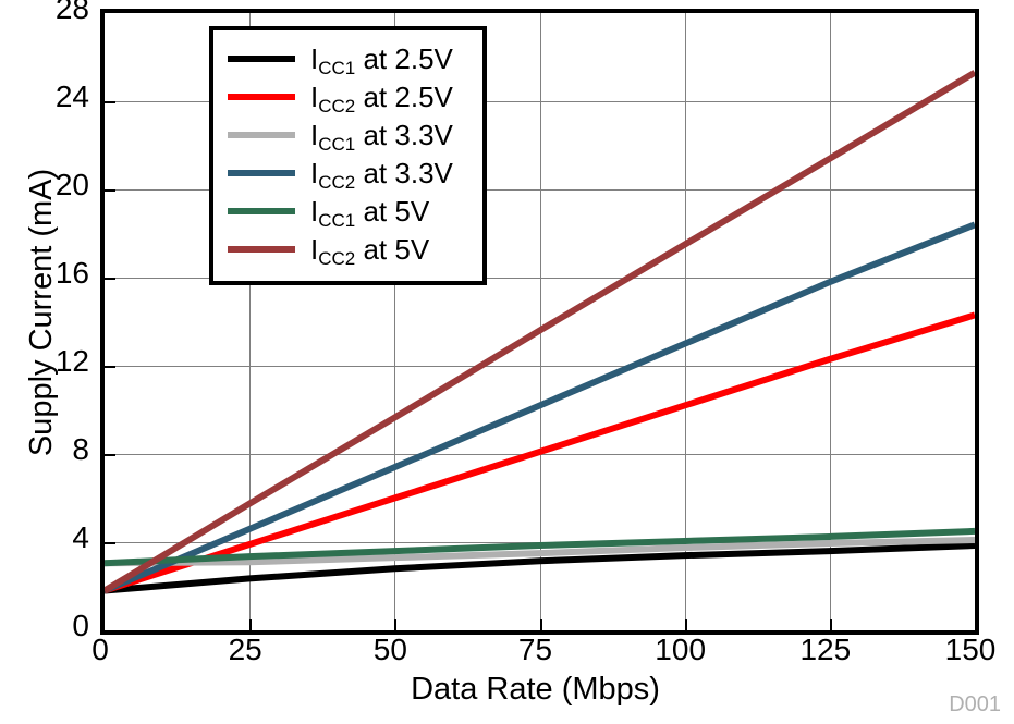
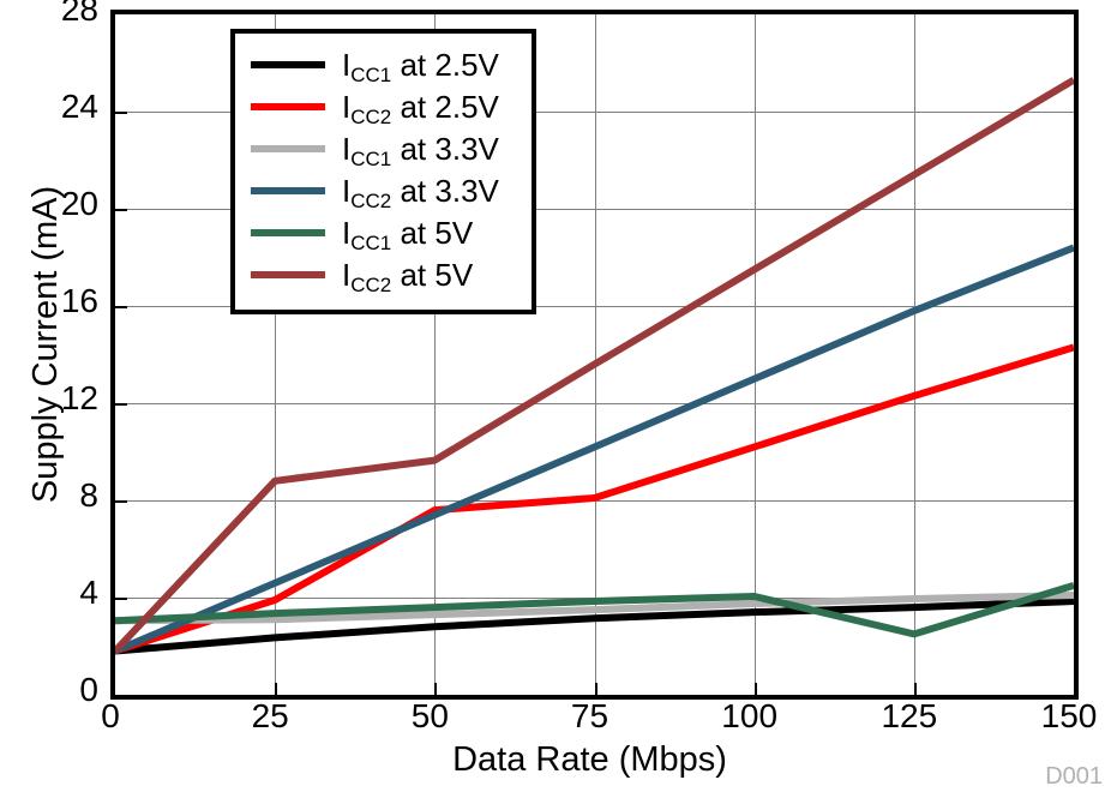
ICC2 at 5V/25: 5.8 -> 8.8
ICC2 at 2.5V/50: 6.0 -> 7.6
ICC1 at 5V/125: 4.2 -> 2.5
